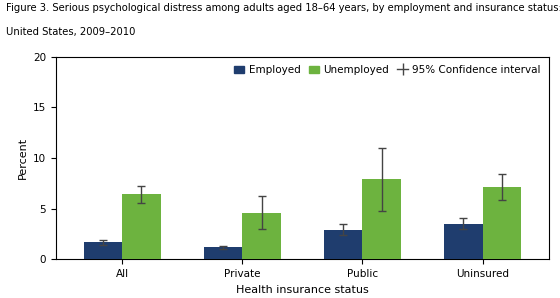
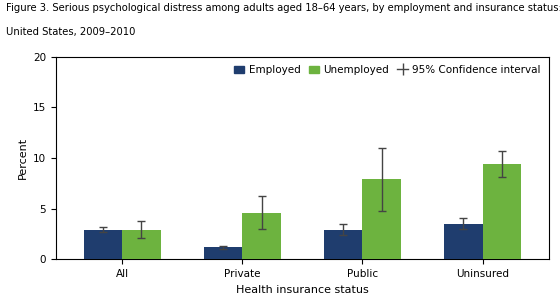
Employed/All: 1.7 -> 2.9
Unemployed/All: 6.4 -> 2.9
Unemployed/Uninsured: 7.1 -> 9.4
